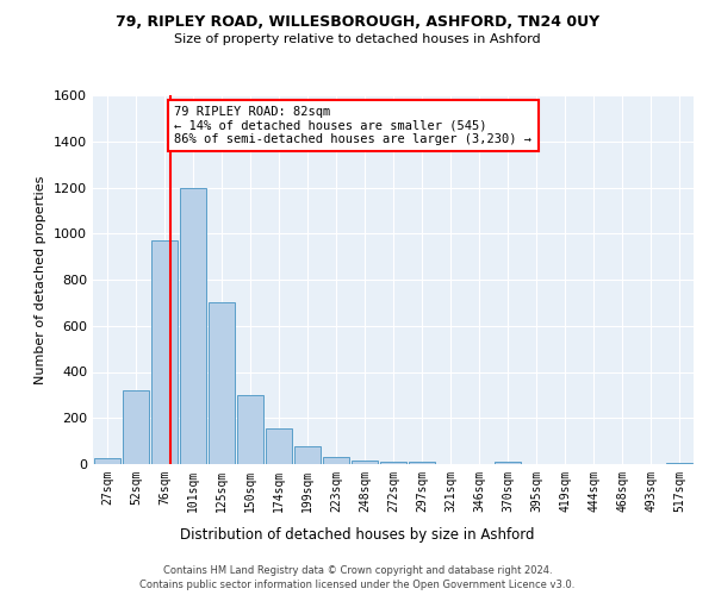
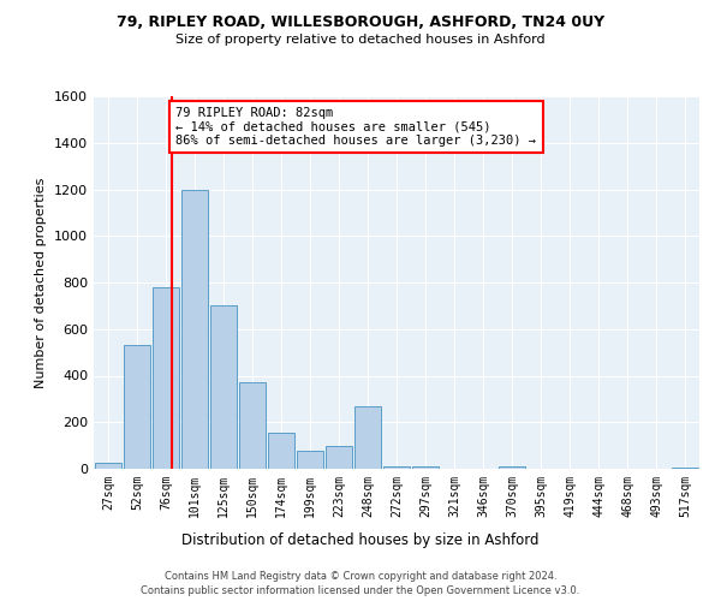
52sqm: 320 -> 530
76sqm: 970 -> 780
150sqm: 300 -> 370
223sqm: 30 -> 100
248sqm: 20 -> 270
